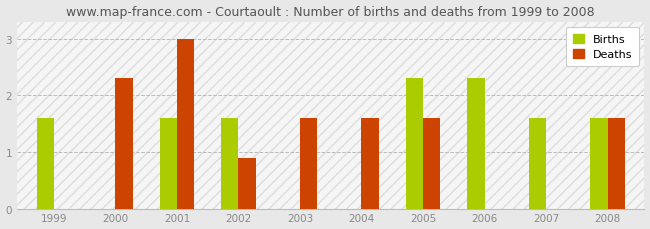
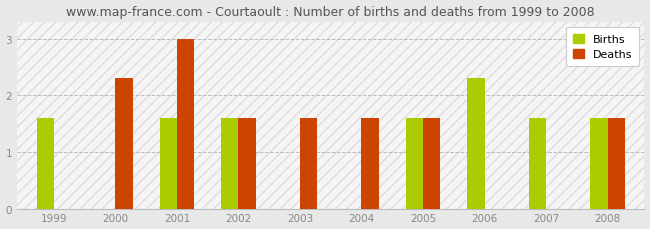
Deaths/2002: 0.9 -> 1.6
Births/2005: 2.3 -> 1.6
